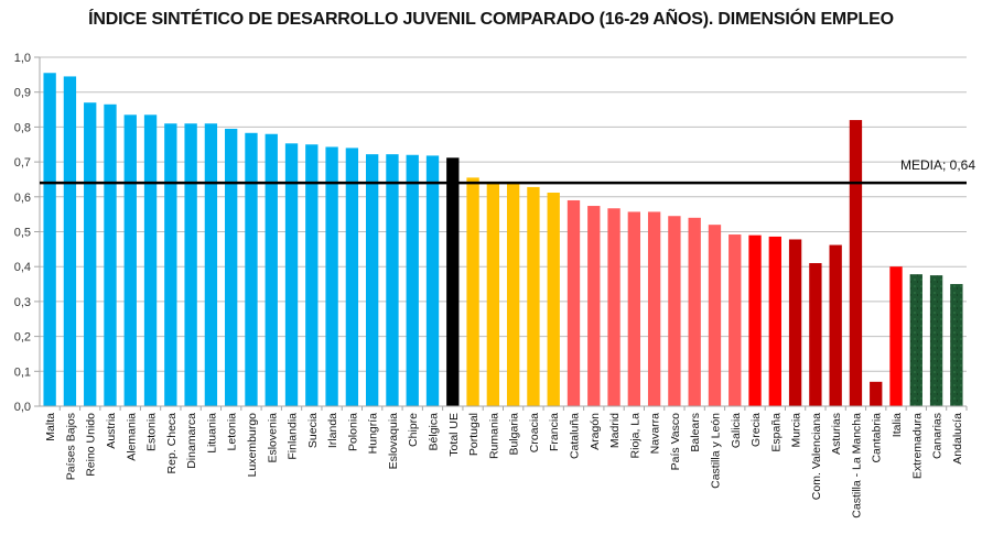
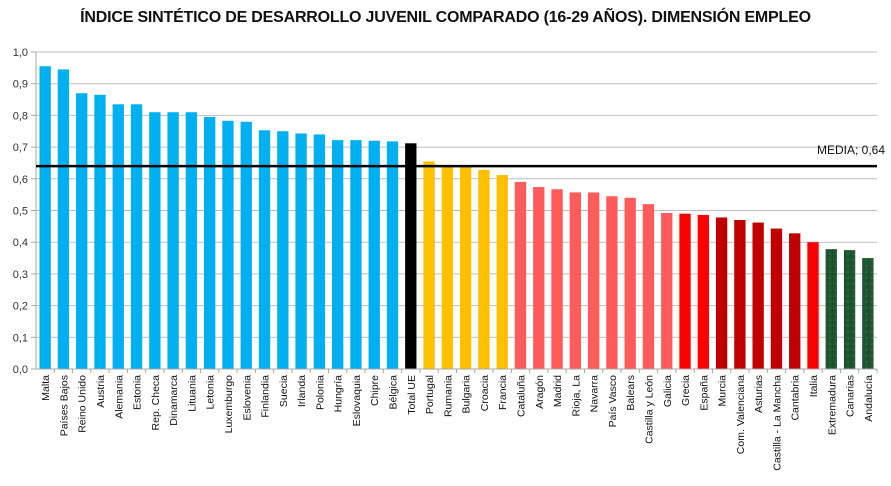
Com. Valenciana: 0,41 -> 0,47
Castilla - La Mancha: 0,82 -> 0,44
Cantabria: 0,07 -> 0,43
